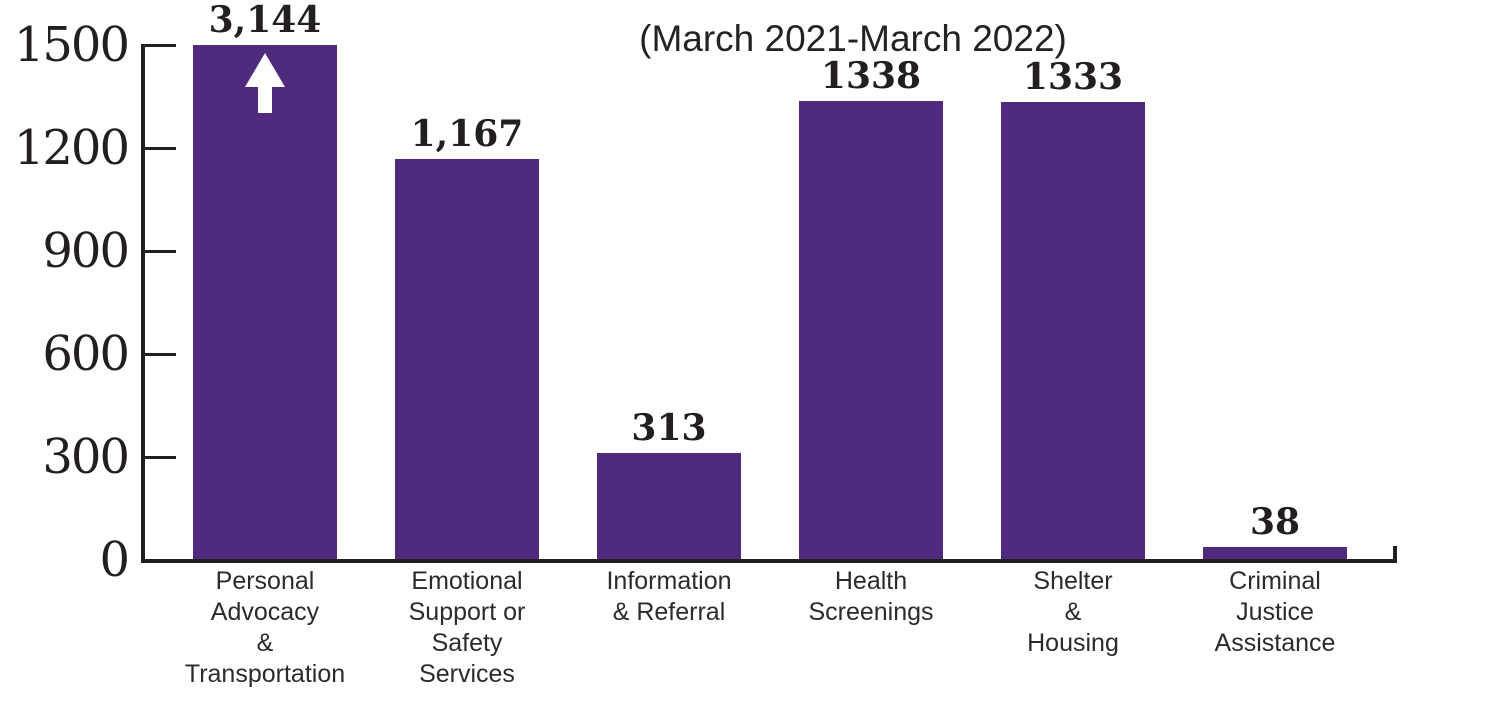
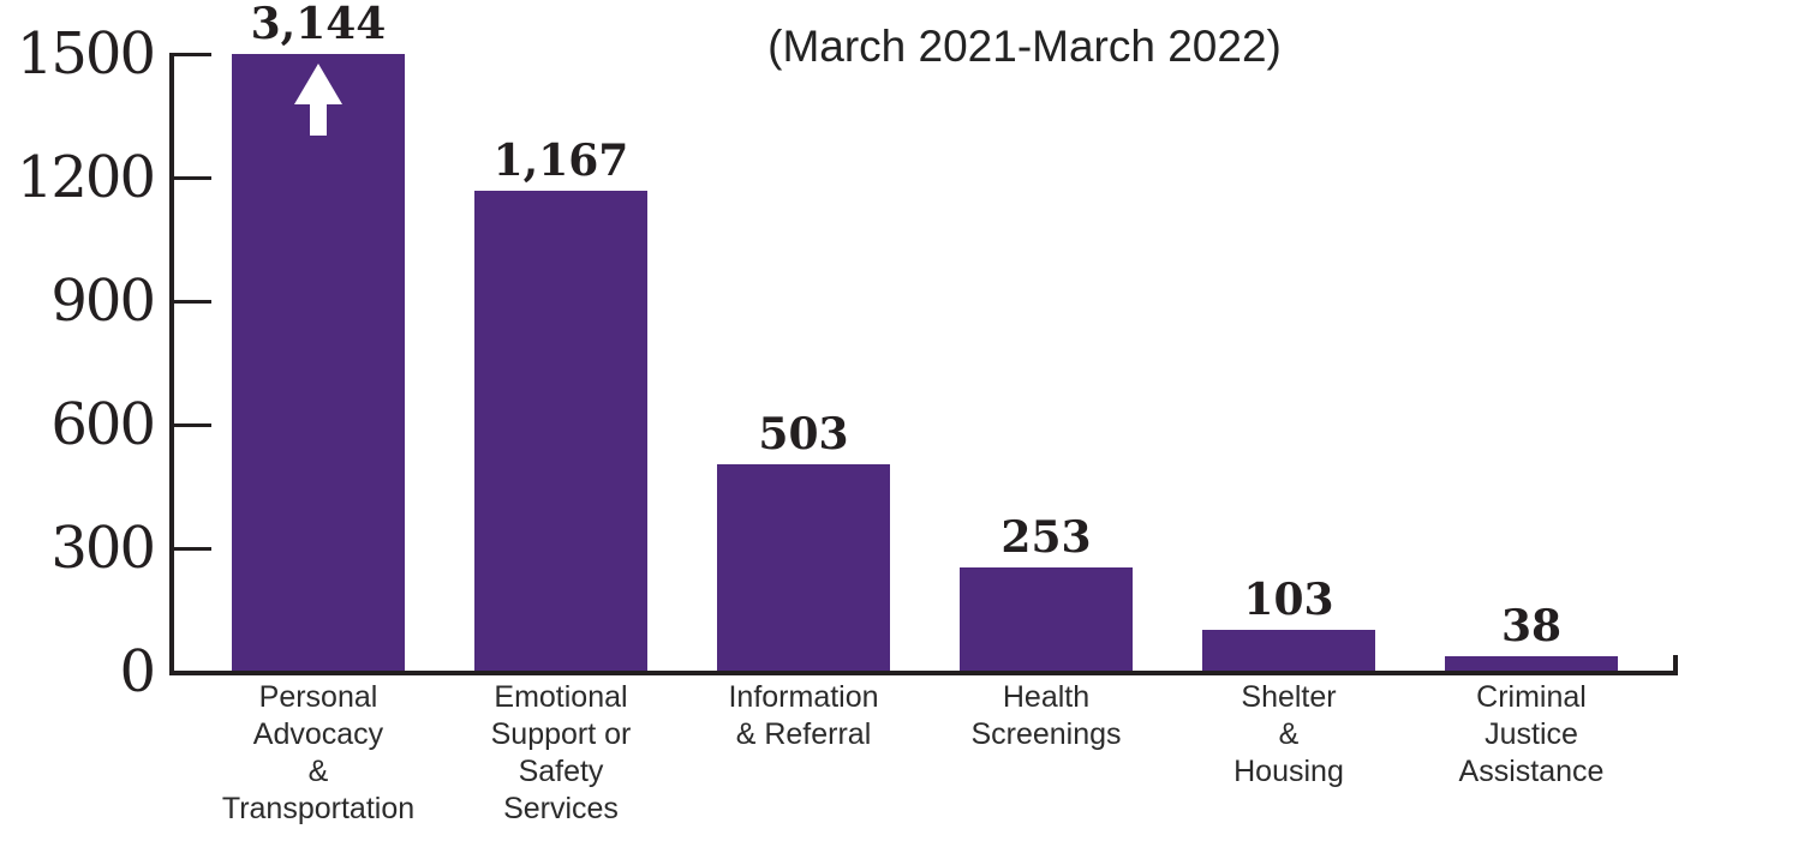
Information & Referral: 313 -> 503
Health Screenings: 1338 -> 253
Shelter & Housing: 1333 -> 103
